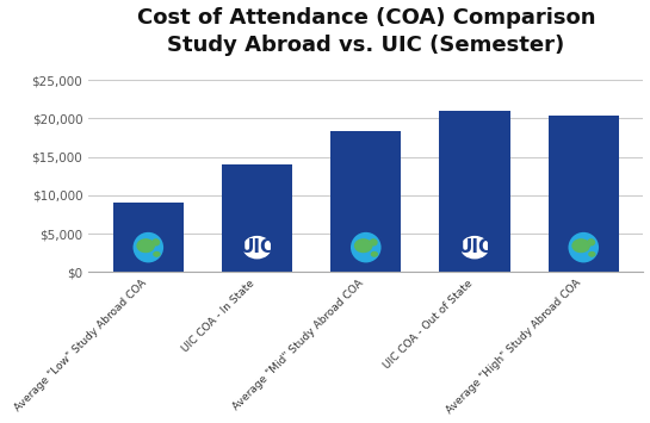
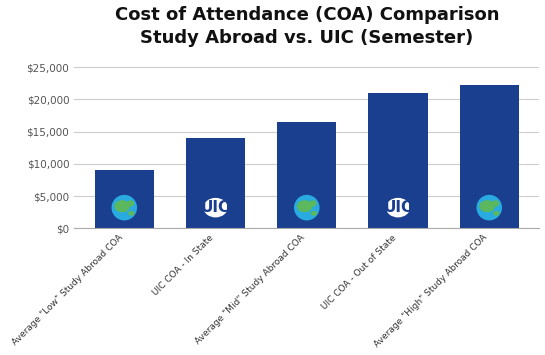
Average "Mid" Study Abroad COA: $18,400 -> $16,500
Average "High" Study Abroad COA: $20,400 -> $22,200
